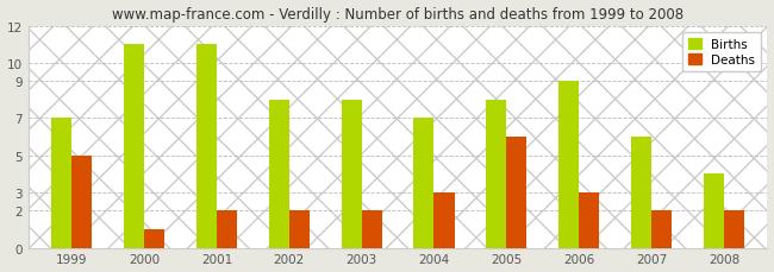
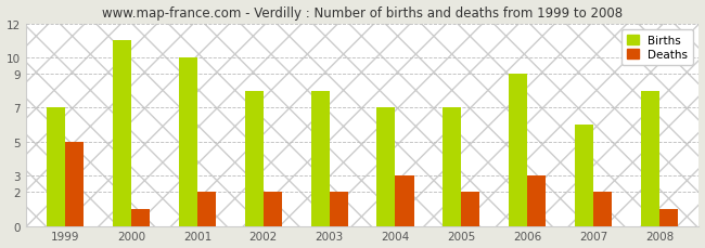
Births/2001: 11 -> 10
Births/2005: 8 -> 7
Deaths/2005: 6 -> 2
Births/2008: 4 -> 8
Deaths/2008: 2 -> 1
